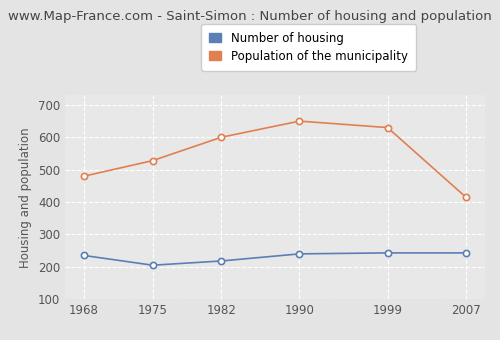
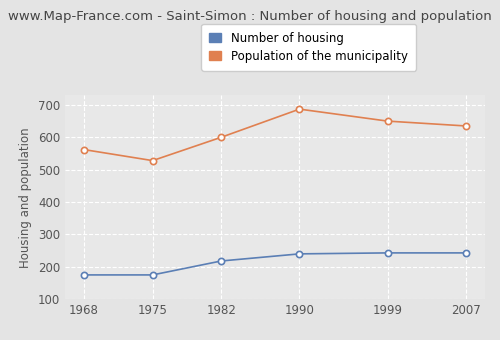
Number of housing/1968: 235 -> 175
Population of the municipality/1968: 480 -> 562
Number of housing/1975: 205 -> 175
Population of the municipality/1990: 650 -> 687
Population of the municipality/1999: 630 -> 650
Population of the municipality/2007: 415 -> 635
